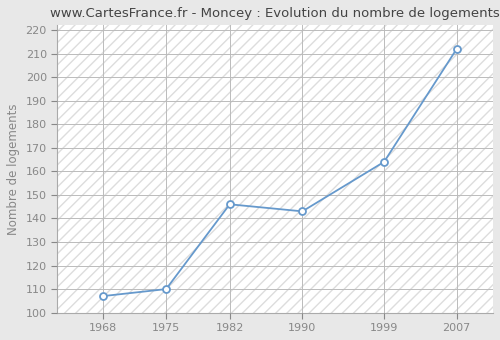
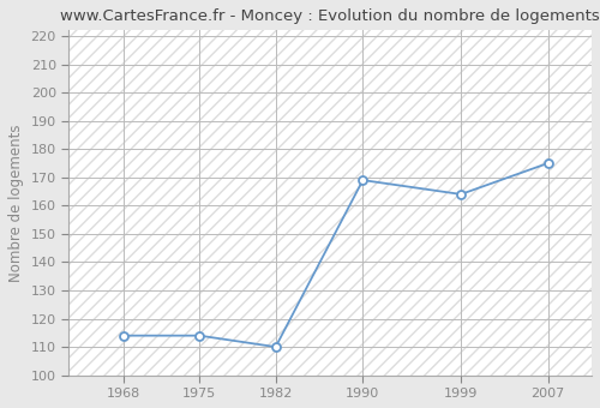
1968: 107 -> 114
1975: 110 -> 114
1982: 146 -> 110
1990: 143 -> 169
2007: 212 -> 175
